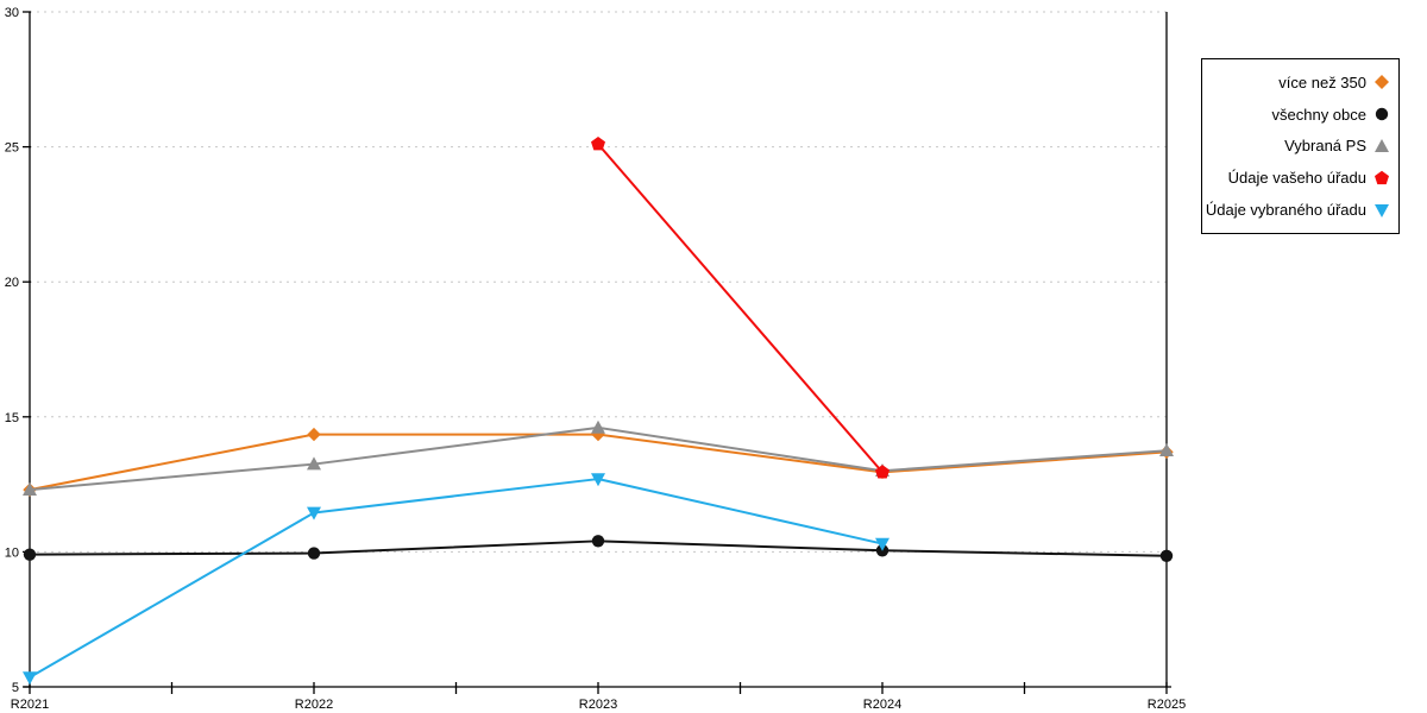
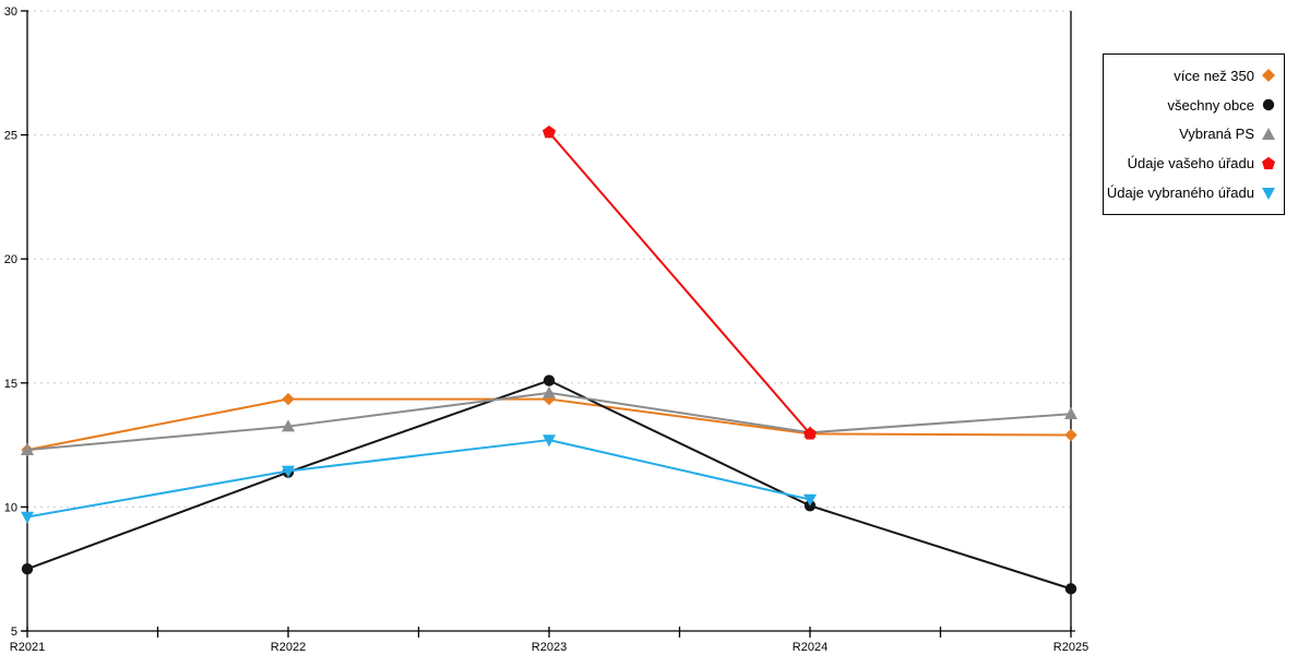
všechny obce/R2021: 9.9 -> 7.5
Údaje vybraného úřadu/R2021: 5.3 -> 9.6
všechny obce/R2022: 9.9 -> 11.4
všechny obce/R2023: 10.4 -> 15.1
více než 350/R2025: 13.7 -> 12.9
všechny obce/R2025: 9.8 -> 6.7
